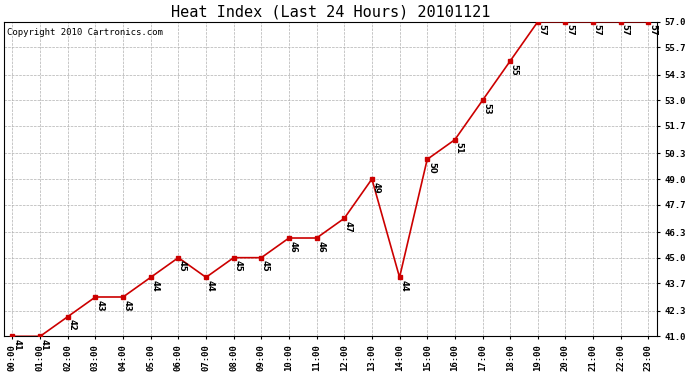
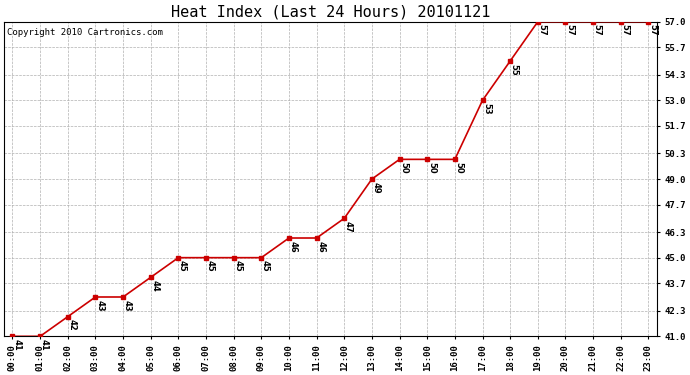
07:00: 44 -> 45
14:00: 44 -> 50
16:00: 51 -> 50
